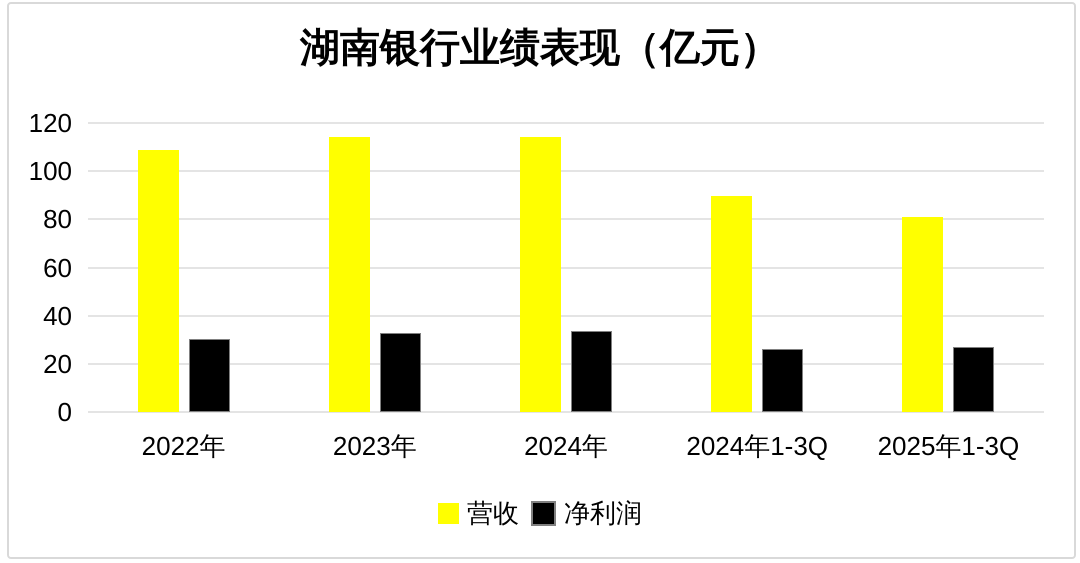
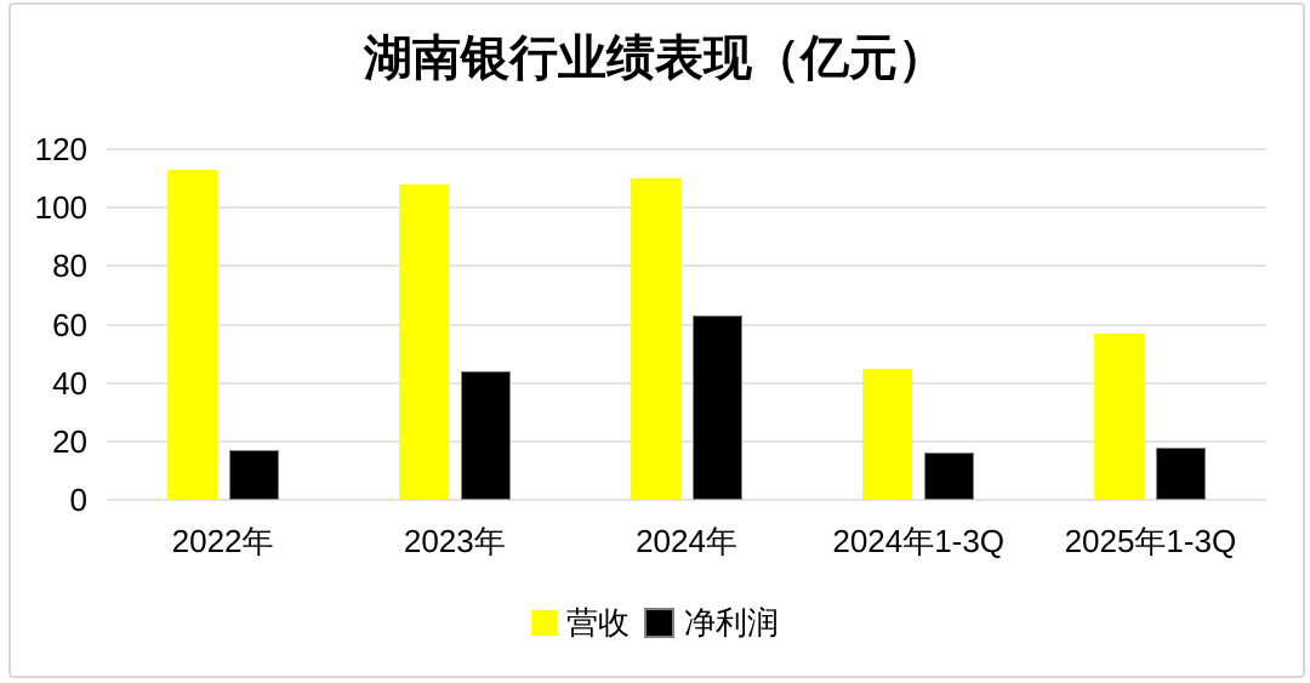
营收/2022年: 109 -> 113
净利润/2022年: 30 -> 17
营收/2023年: 114 -> 108
净利润/2023年: 33 -> 44
营收/2024年: 114 -> 110
净利润/2024年: 34 -> 63
营收/2024年1-3Q: 90 -> 45
净利润/2024年1-3Q: 26 -> 16
营收/2025年1-3Q: 81 -> 57
净利润/2025年1-3Q: 27 -> 18
